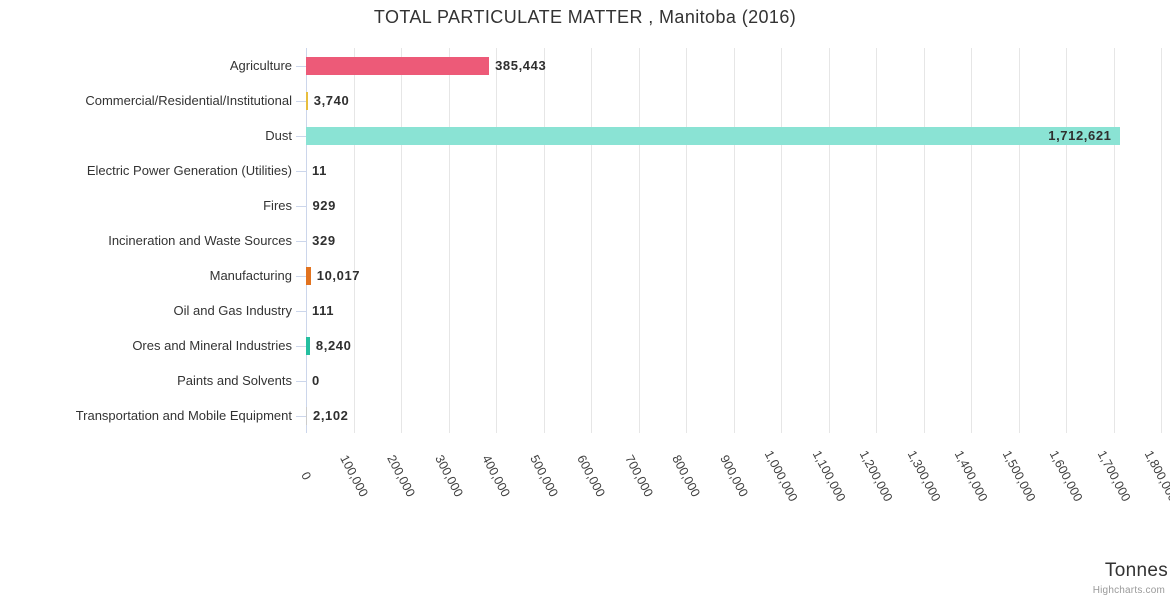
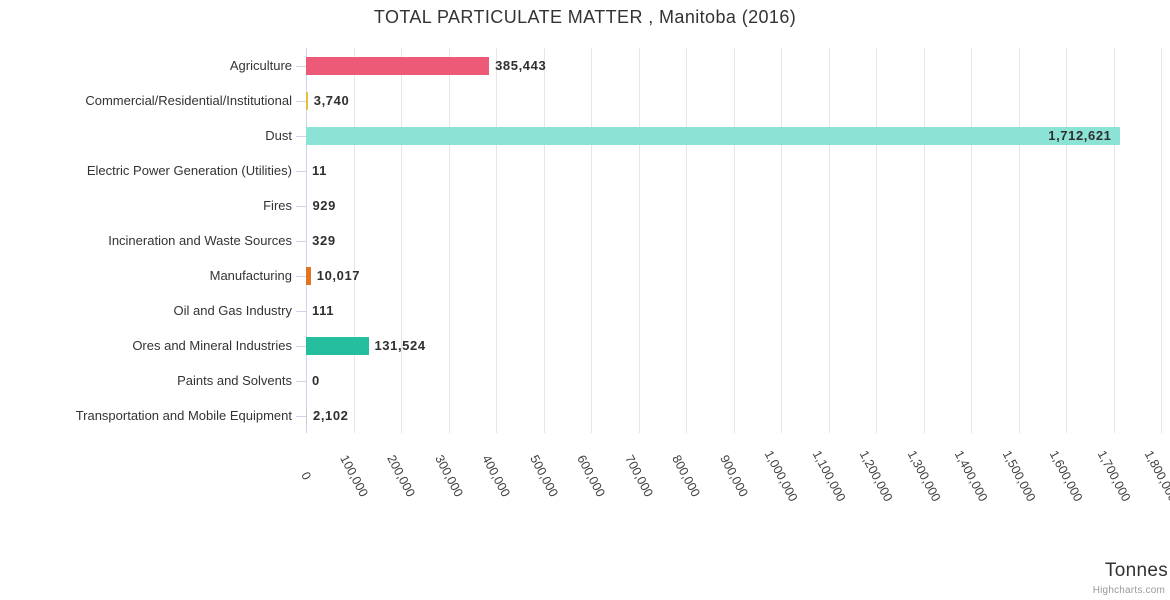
Ores and Mineral Industries: 8,240 -> 131,524
